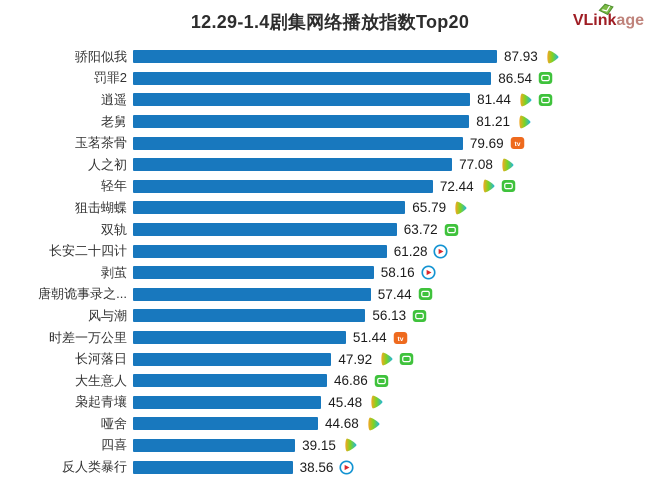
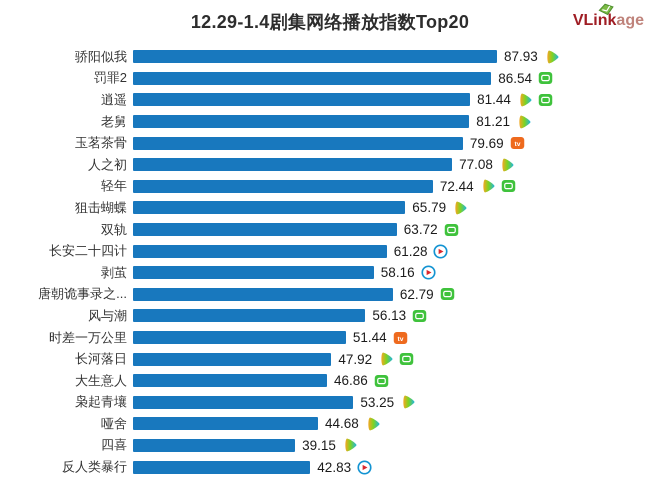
唐朝诡事录之...: 57.44 -> 62.79
枭起青壤: 45.48 -> 53.25
反人类暴行: 38.56 -> 42.83
